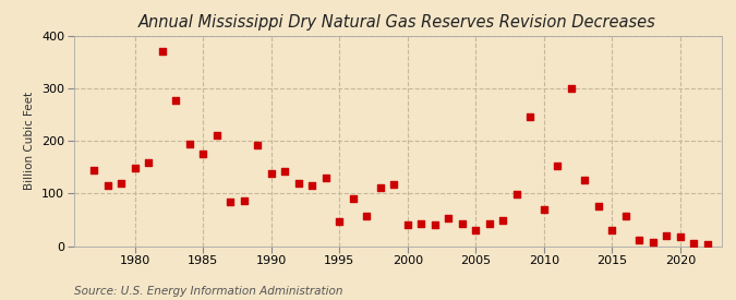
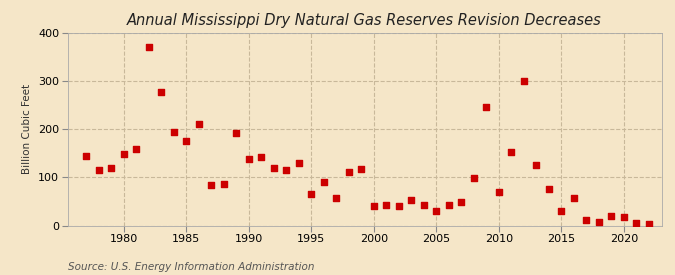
1995: 47 -> 65
